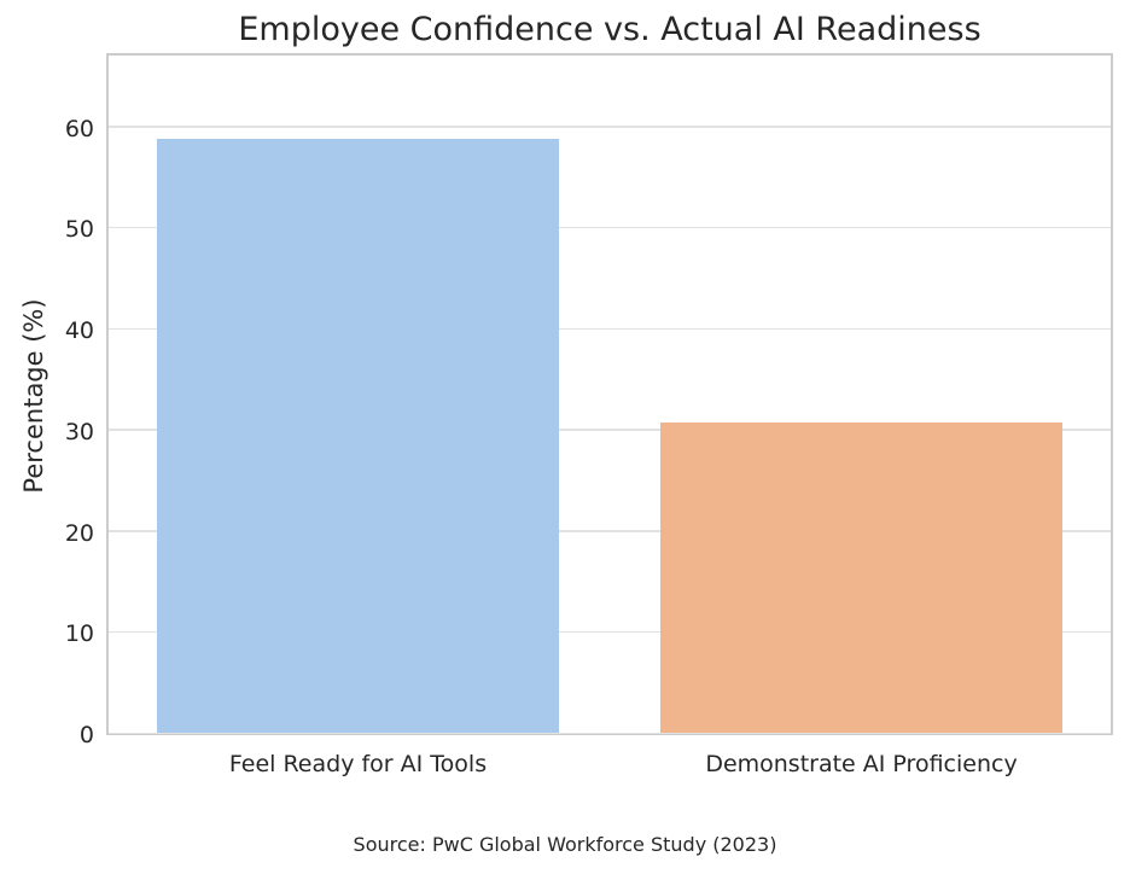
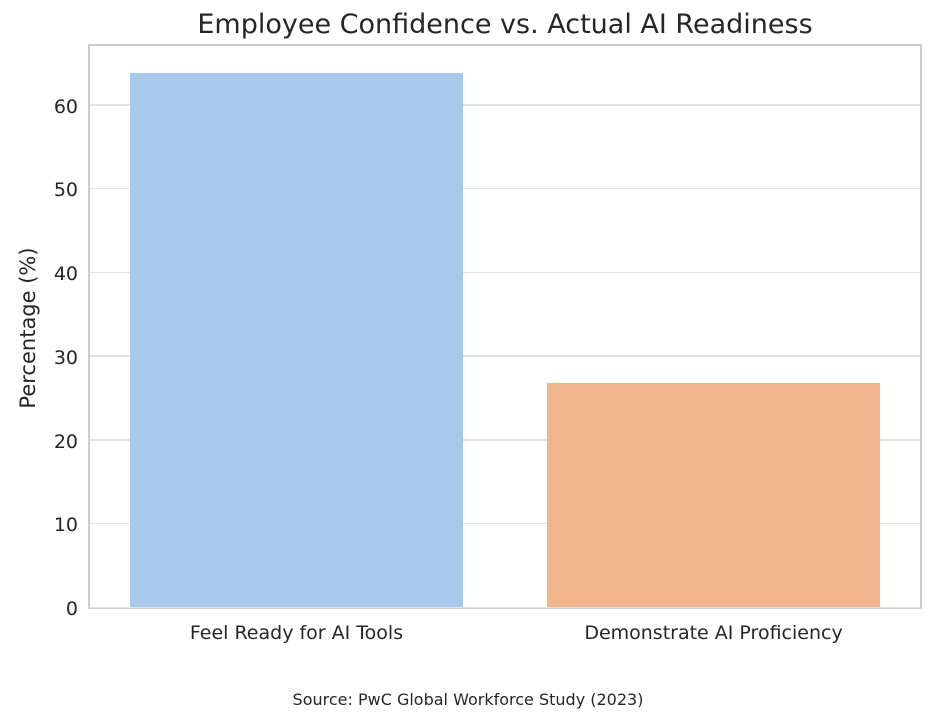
Feel Ready for AI Tools: 59 -> 64
Demonstrate AI Proficiency: 31 -> 27
